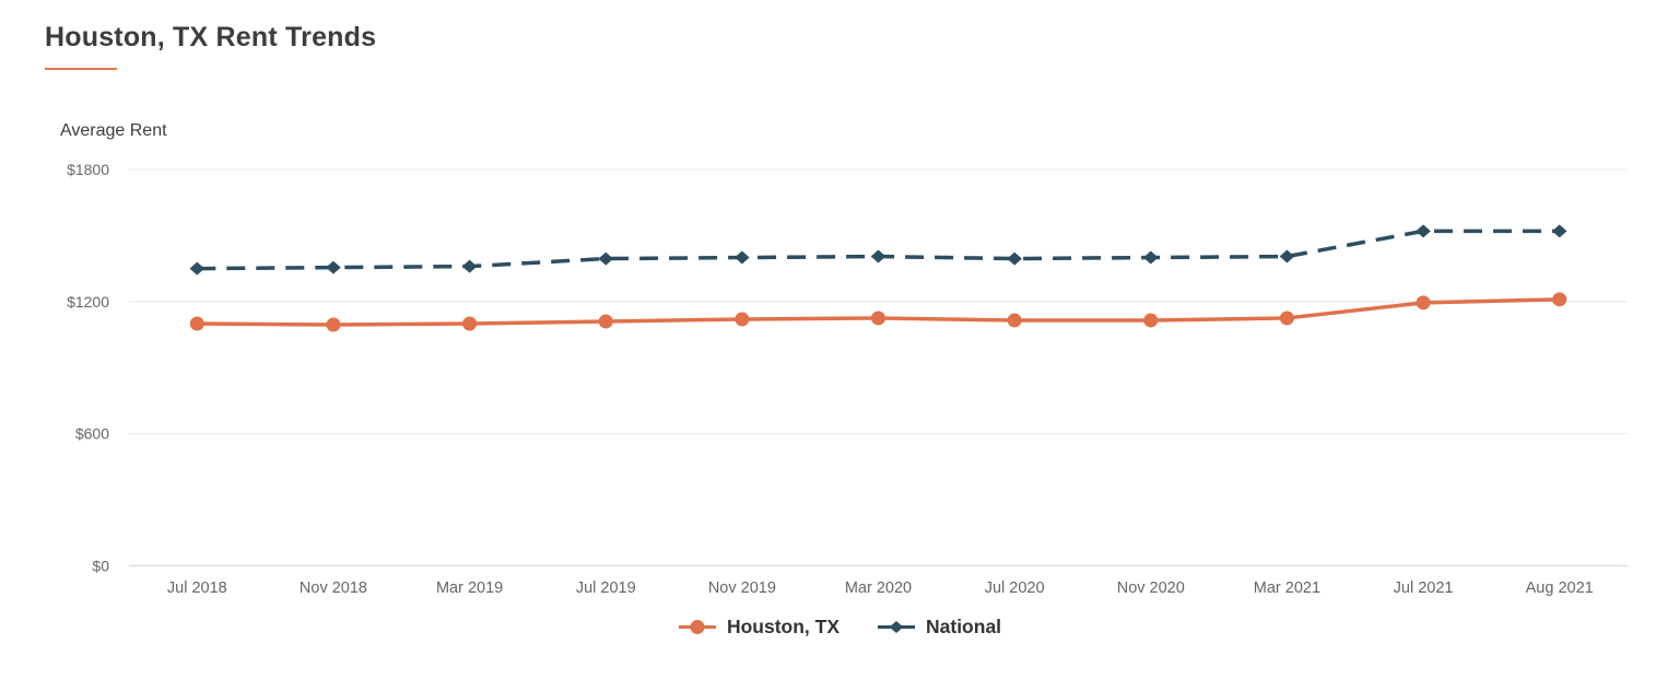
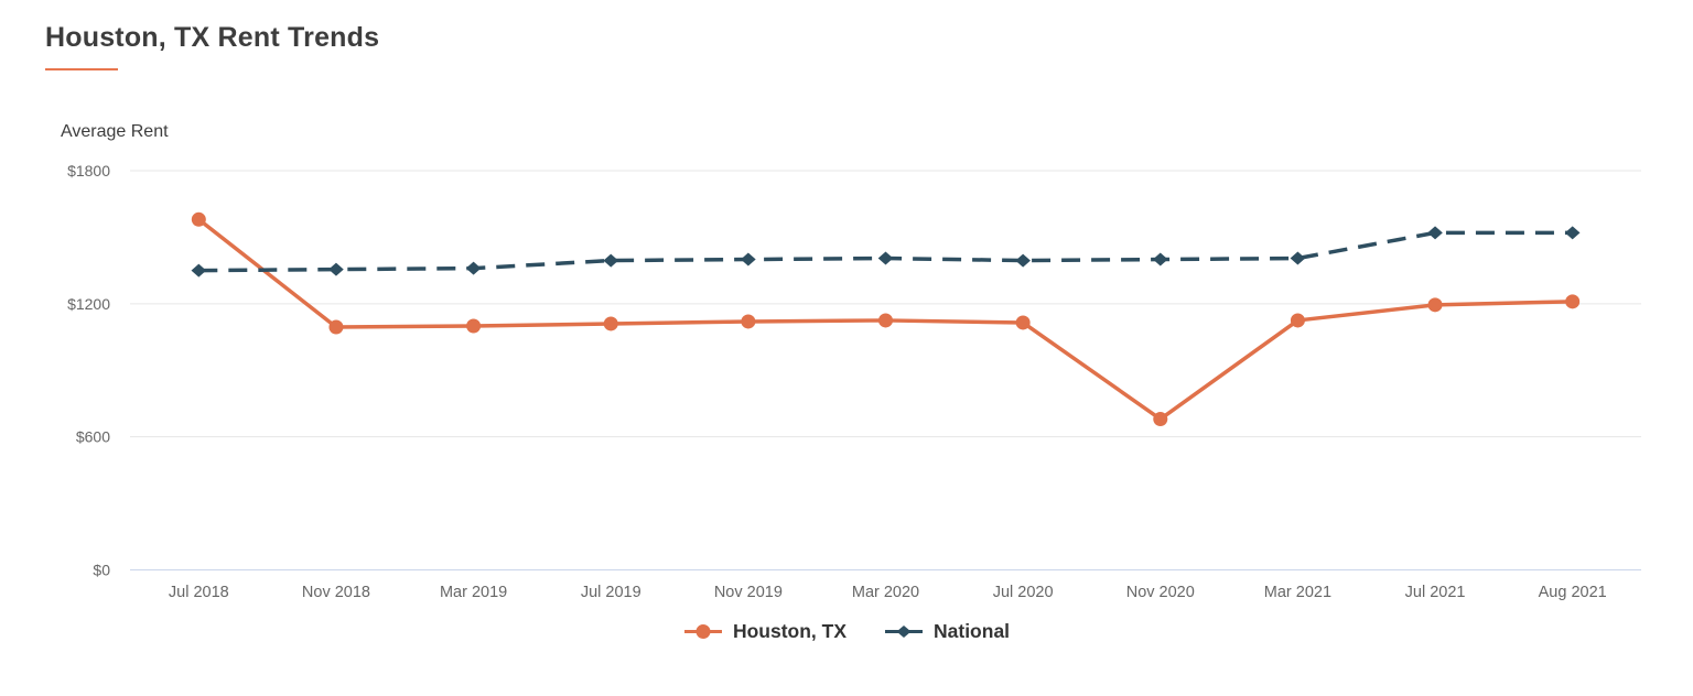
Houston, TX/Jul 2018: $1100 -> $1580
Houston, TX/Nov 2020: $1120 -> $680
